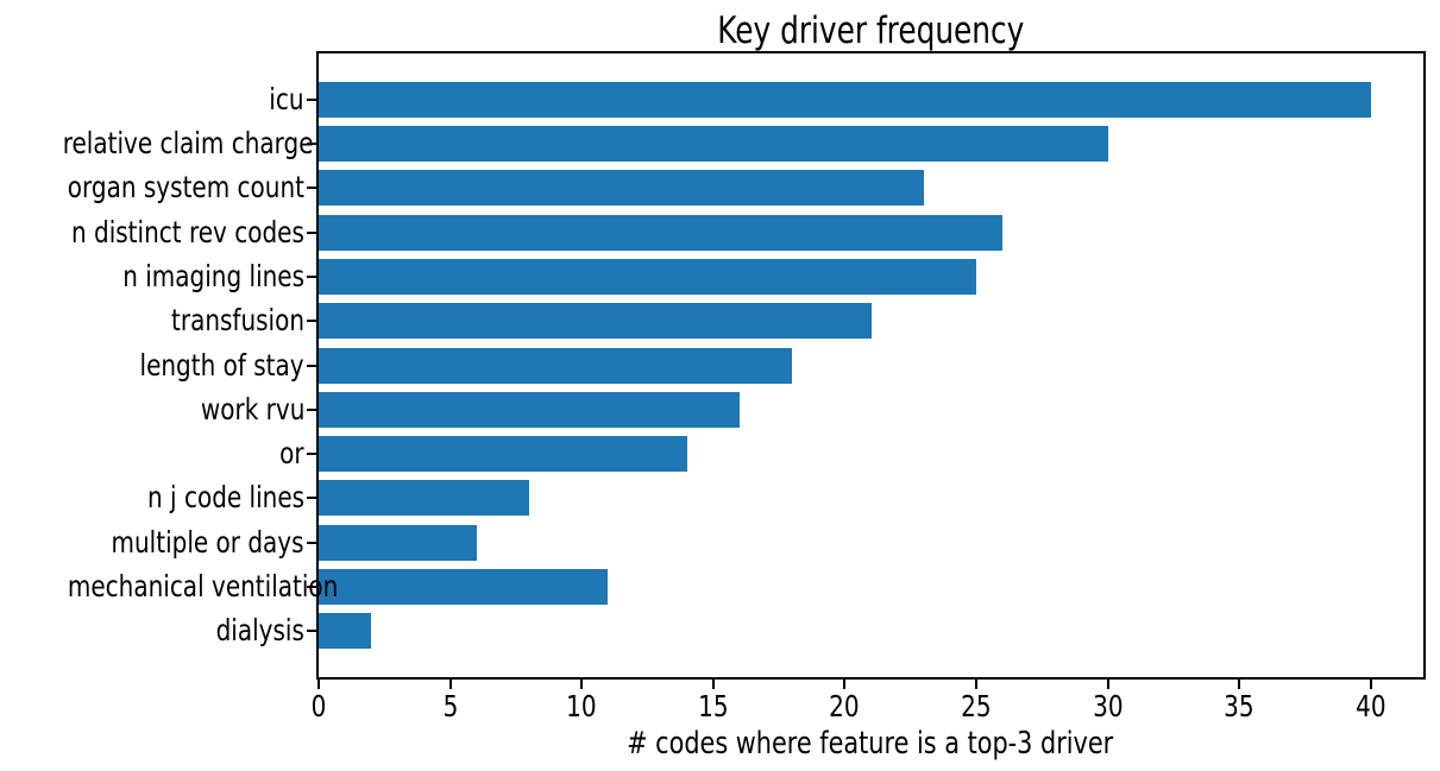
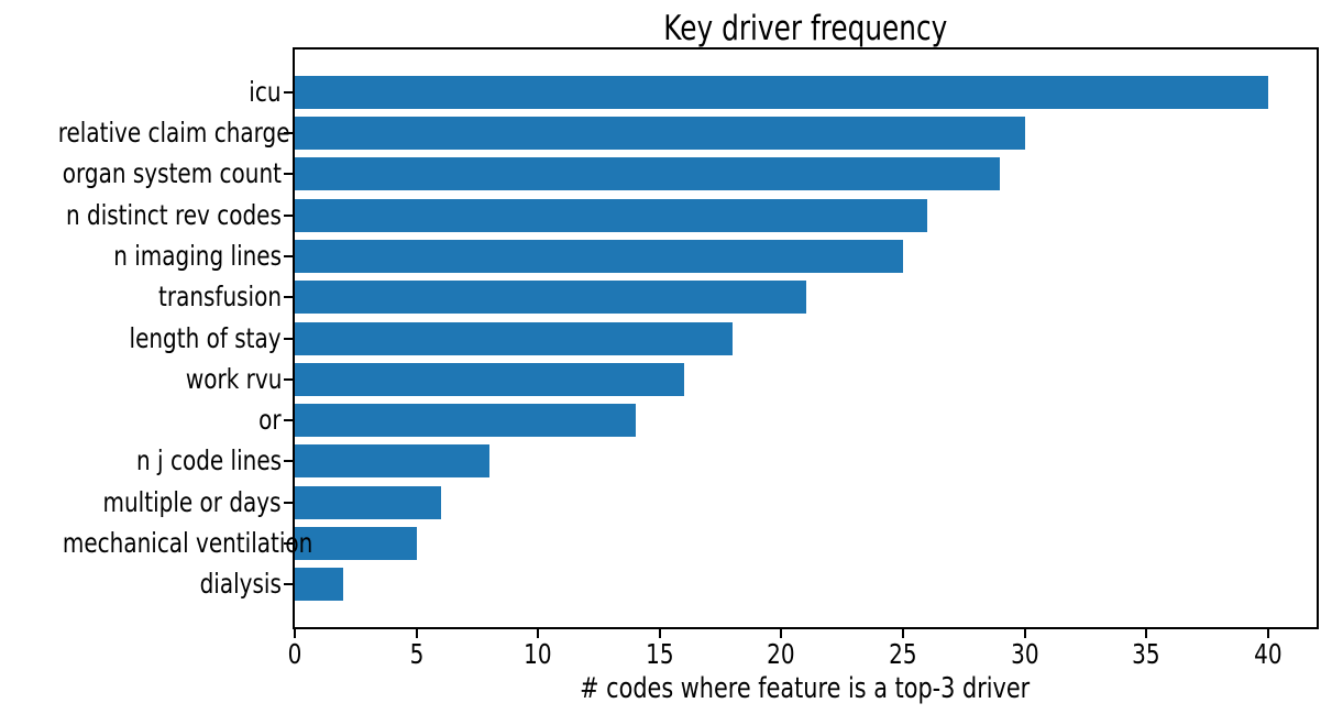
organ system count: 23 -> 29
mechanical ventilation: 11 -> 5
